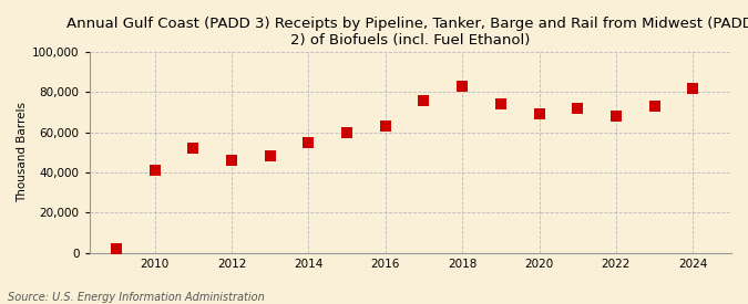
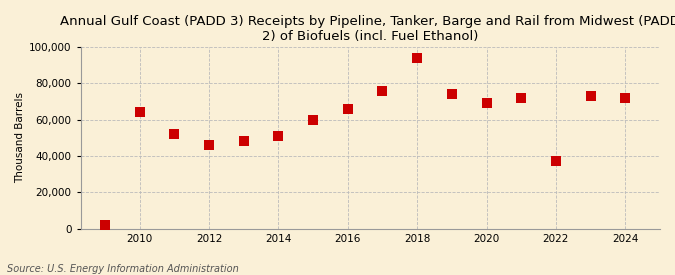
2010: 41,000 -> 64,000
2014: 55,000 -> 51,000
2016: 63,000 -> 66,000
2018: 83,000 -> 94,000
2022: 68,000 -> 37,000
2024: 82,000 -> 72,000
